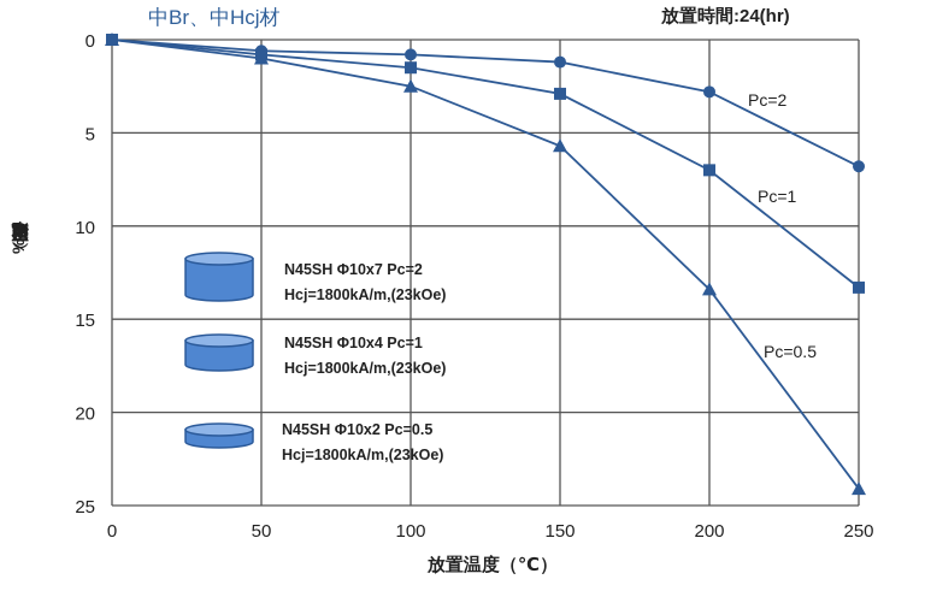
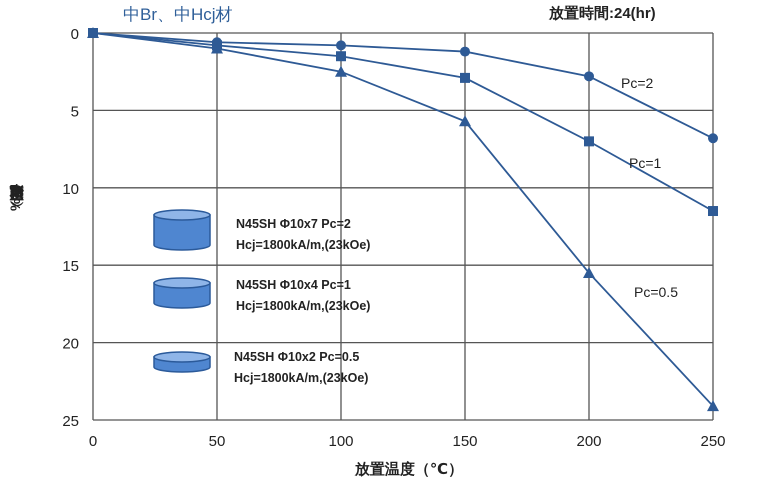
N45SH Φ10x2 Pc=0.5/200: 13.4 -> 15.5
N45SH Φ10x4 Pc=1/250: 13.3 -> 11.5
